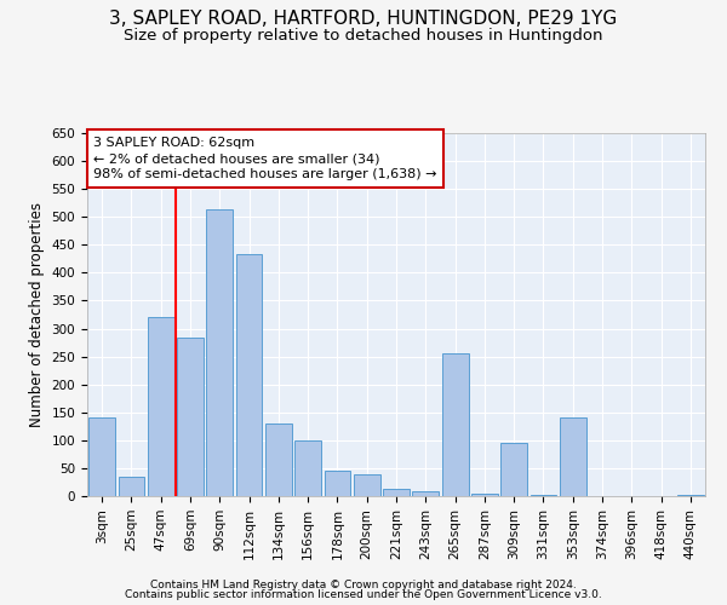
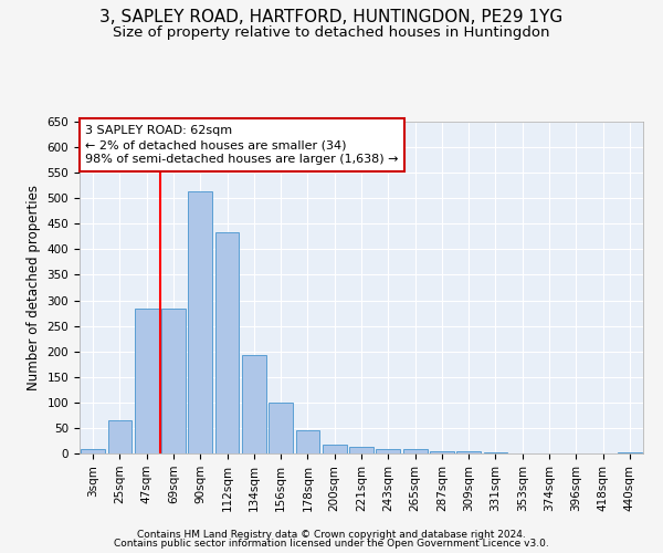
3sqm: 140 -> 8
25sqm: 35 -> 65
47sqm: 320 -> 283
134sqm: 130 -> 193
200sqm: 40 -> 18
265sqm: 255 -> 8
309sqm: 95 -> 5
353sqm: 140 -> 1
